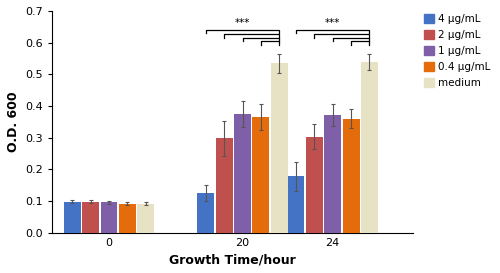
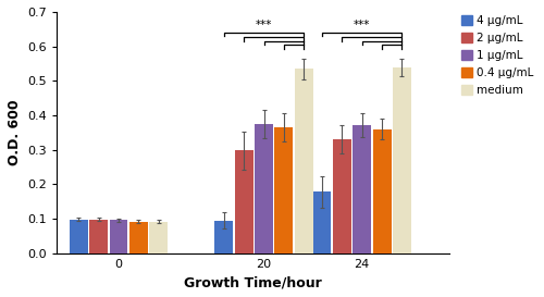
4 μg/mL/20: 0.125 -> 0.095
2 μg/mL/24: 0.303 -> 0.330
